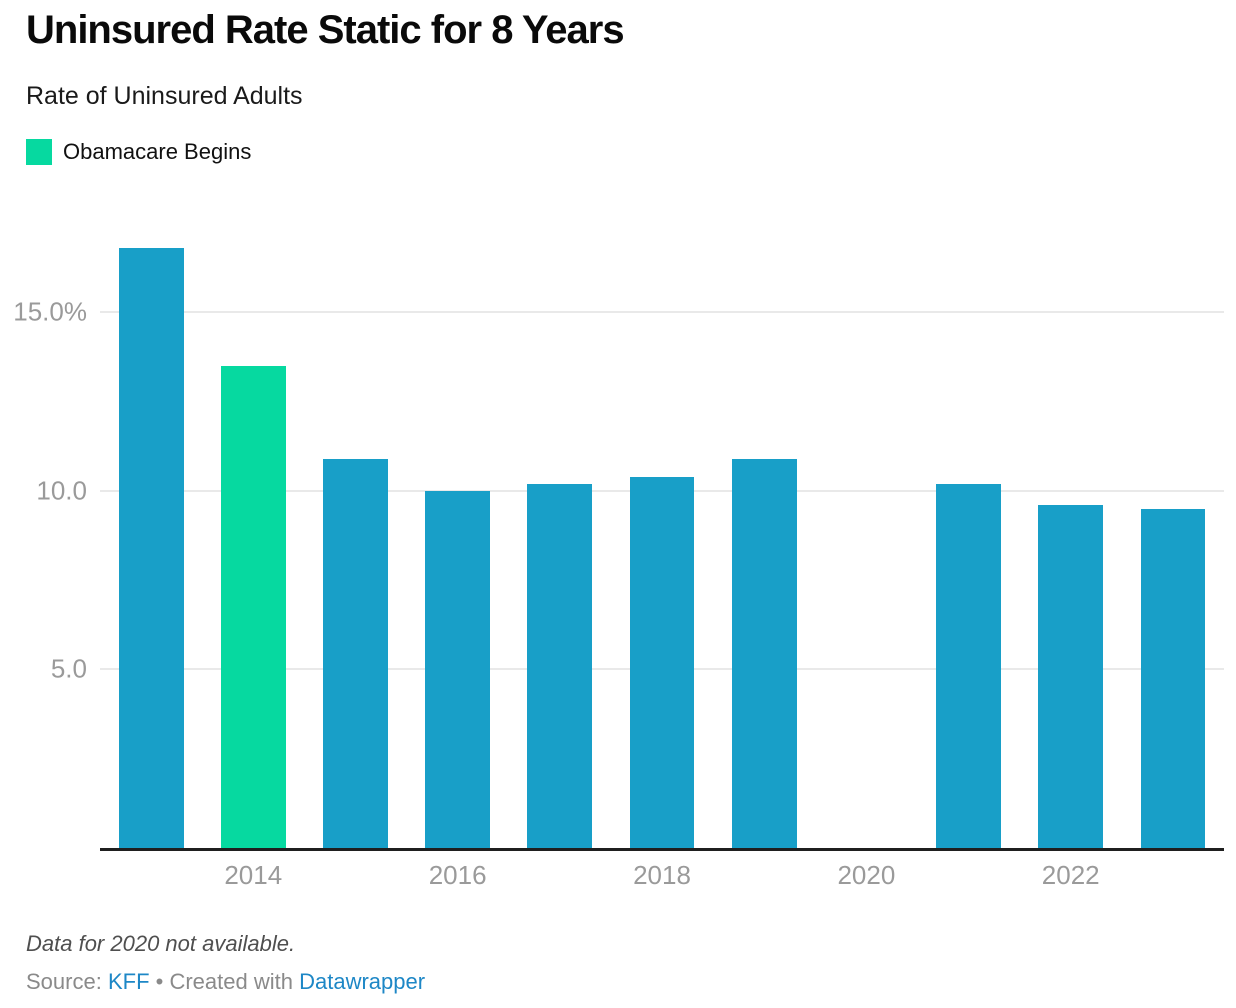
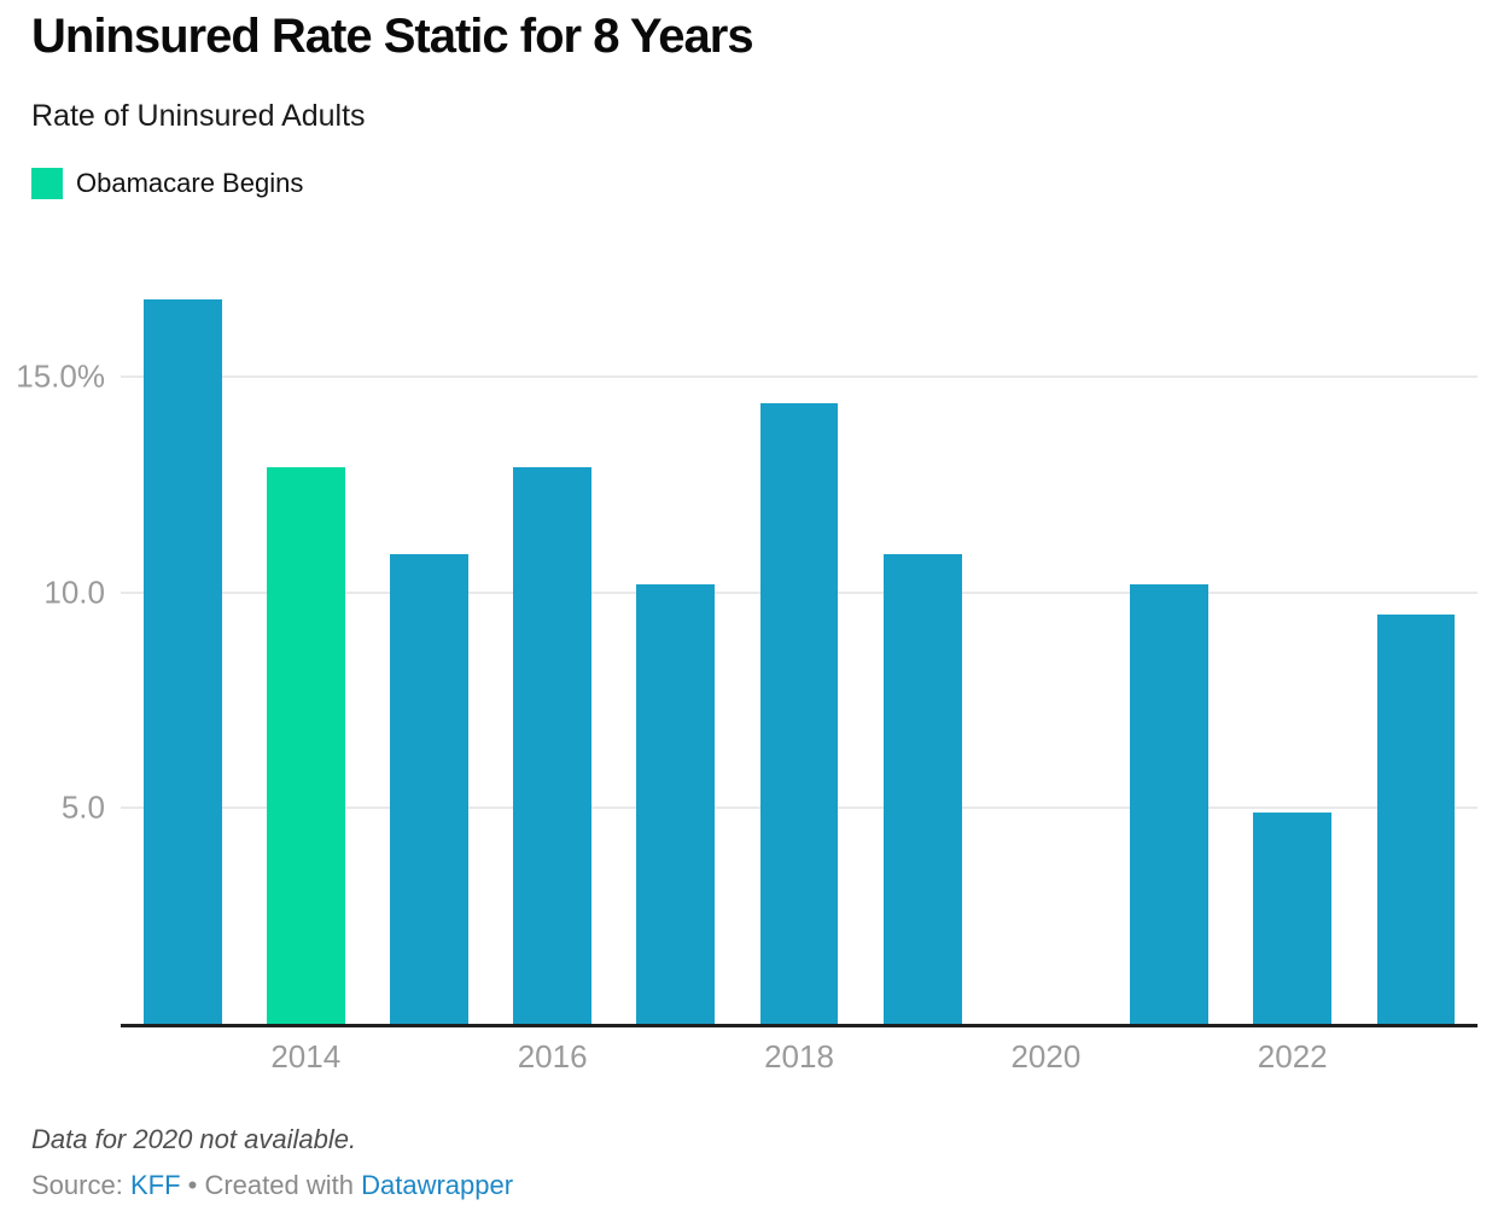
2014: 13.5% -> 12.9%
2016: 10.0% -> 12.9%
2018: 10.4% -> 14.4%
2022: 9.6% -> 4.9%
